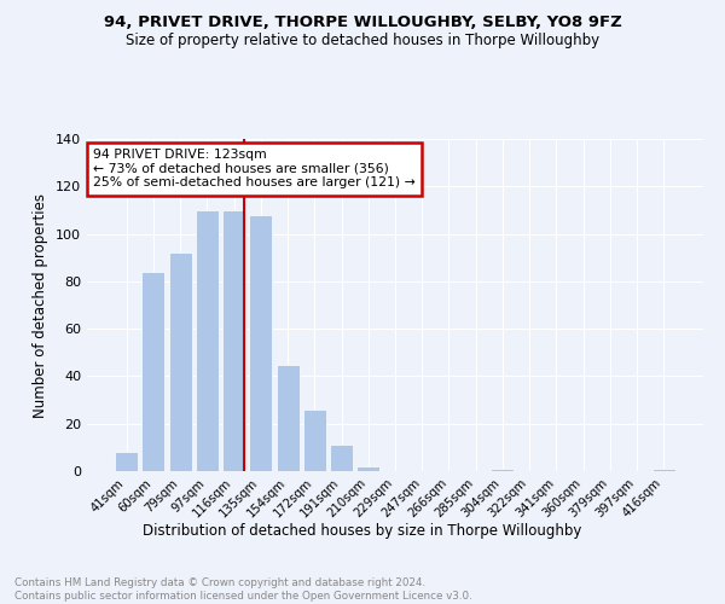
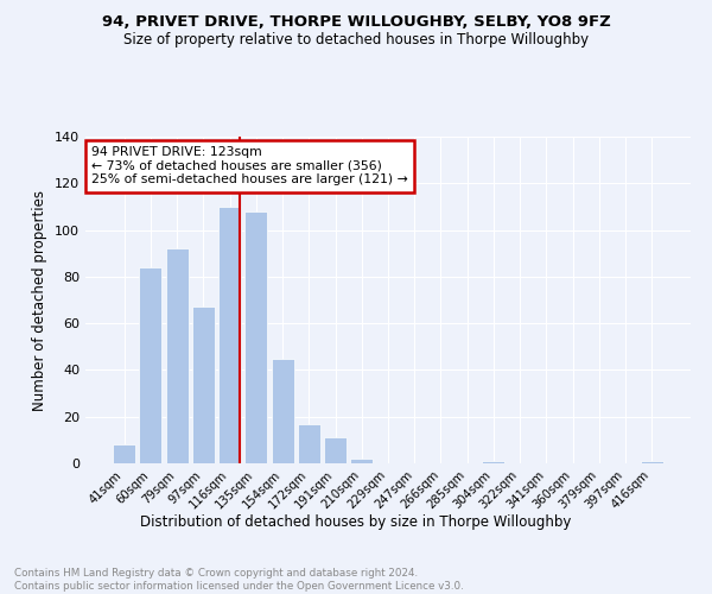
97sqm: 110 -> 67
172sqm: 26 -> 17
